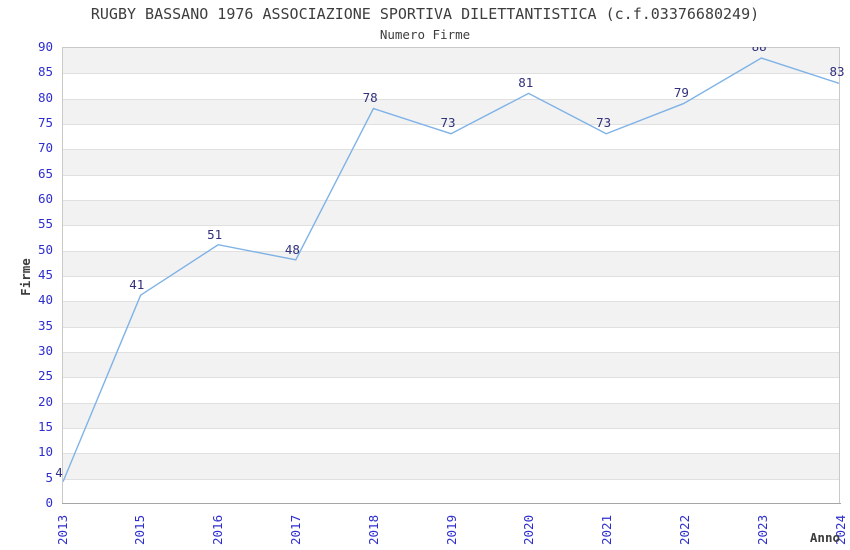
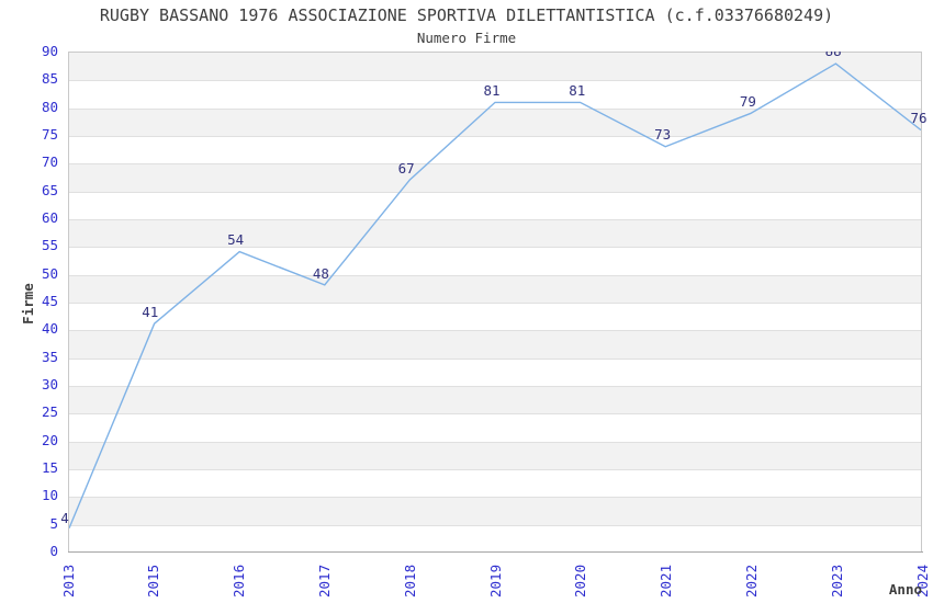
2016: 51 -> 54
2018: 78 -> 67
2019: 73 -> 81
2024: 83 -> 76
